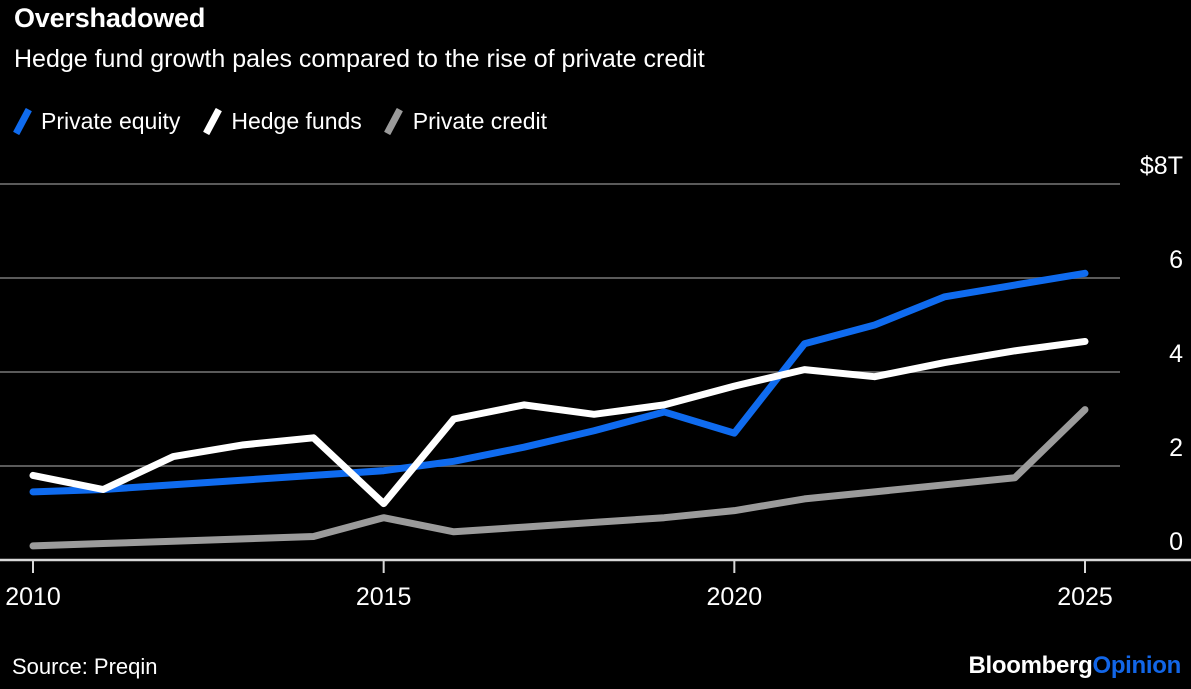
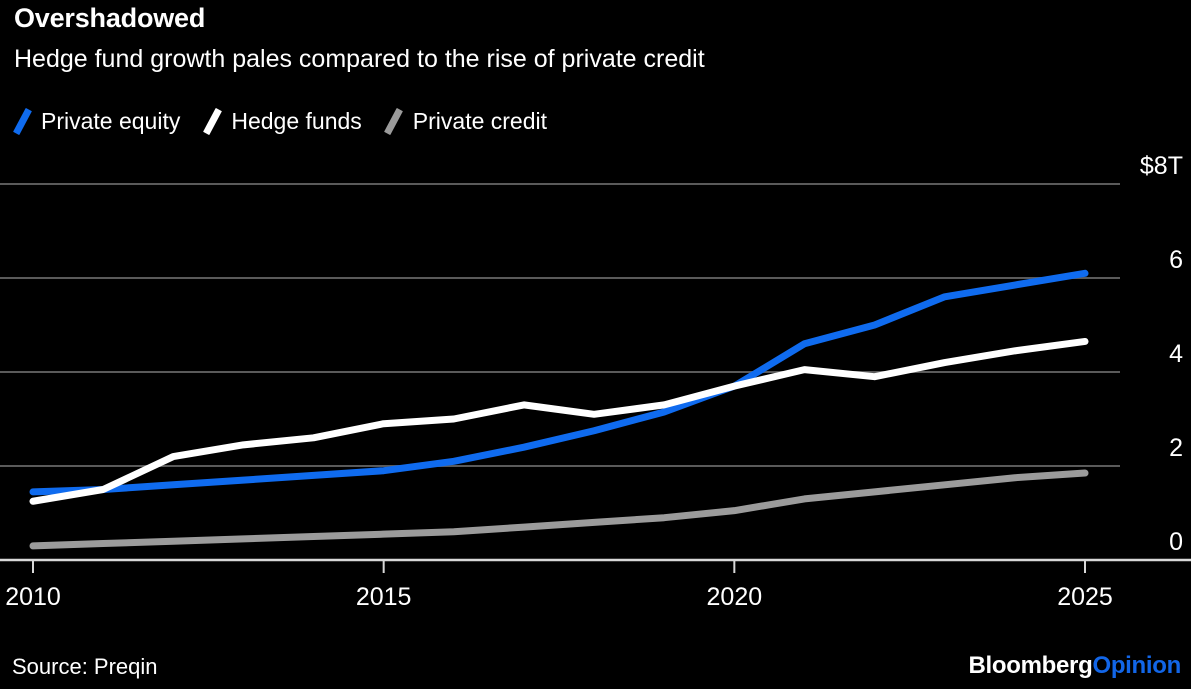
Hedge funds/2010: 1.8 -> 1.2
Hedge funds/2015: 1.2 -> 2.9
Private credit/2015: 0.9 -> 0.6
Private equity/2020: 2.7 -> 3.7
Private credit/2025: 3.2 -> 1.9
